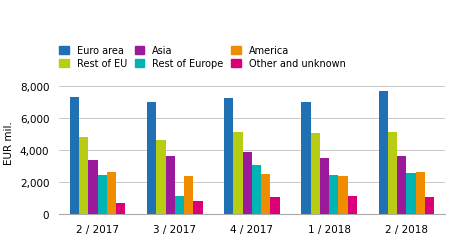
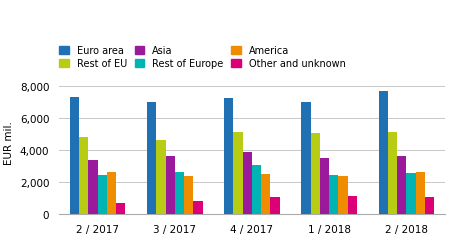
Rest of Europe/3 / 2017: 1,100 -> 2,600
